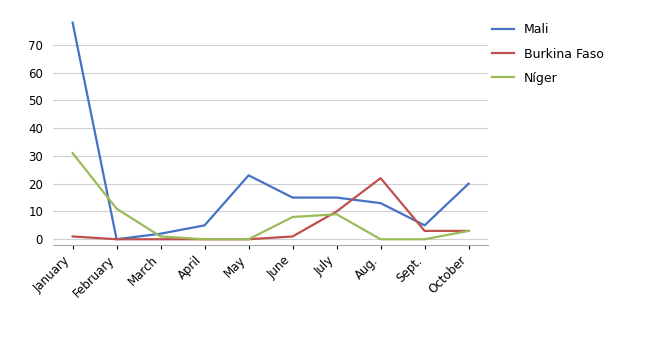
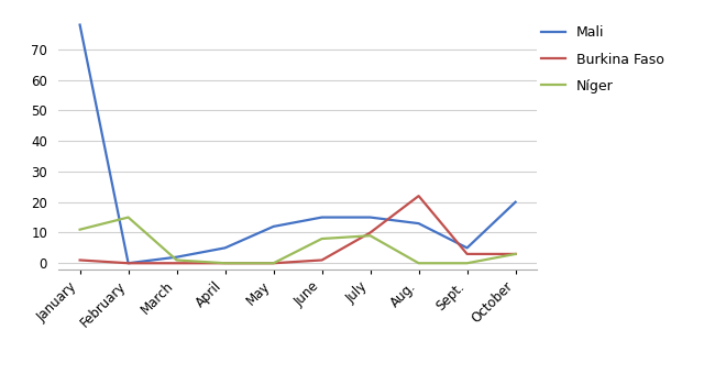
Níger/January: 31 -> 11
Níger/February: 11 -> 15
Mali/May: 23 -> 12
